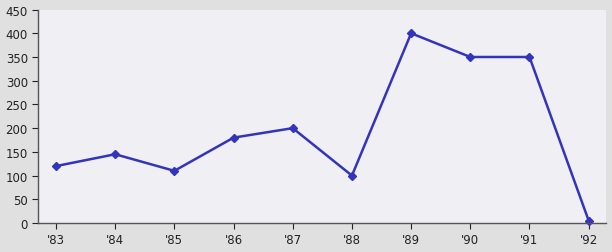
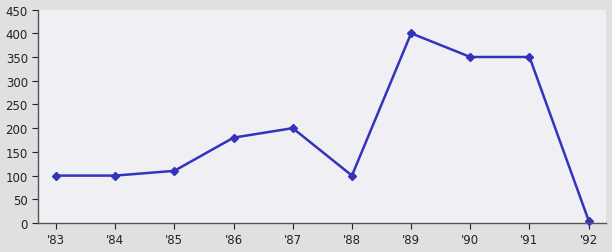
'83: 120 -> 100
'84: 145 -> 100
